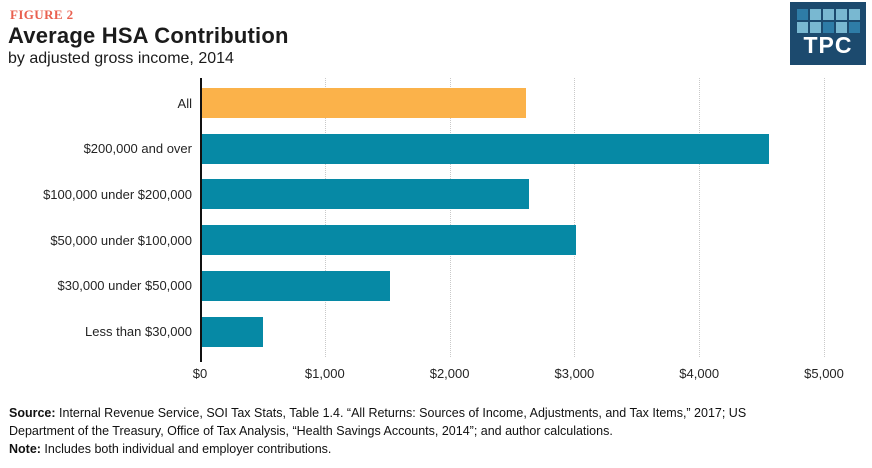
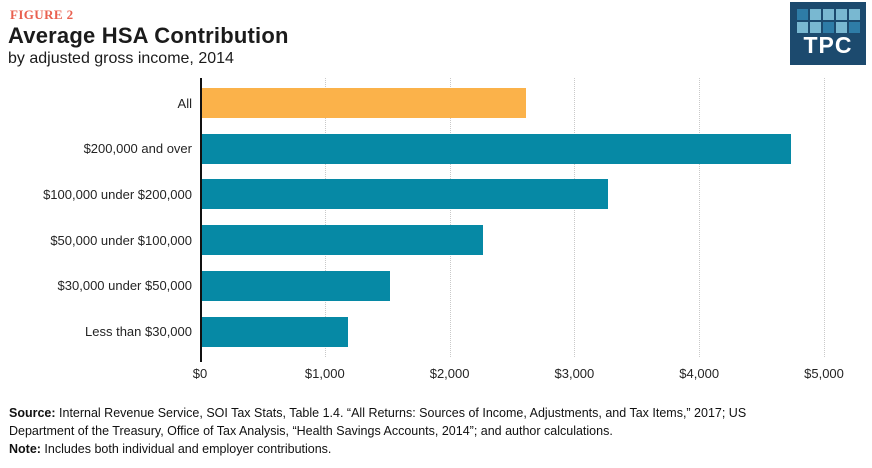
$200,000 and over: $4540 -> $4720
$100,000 under $200,000: $2620 -> $3250
$50,000 under $100,000: $3000 -> $2250
Less than $30,000: $490 -> $1170
